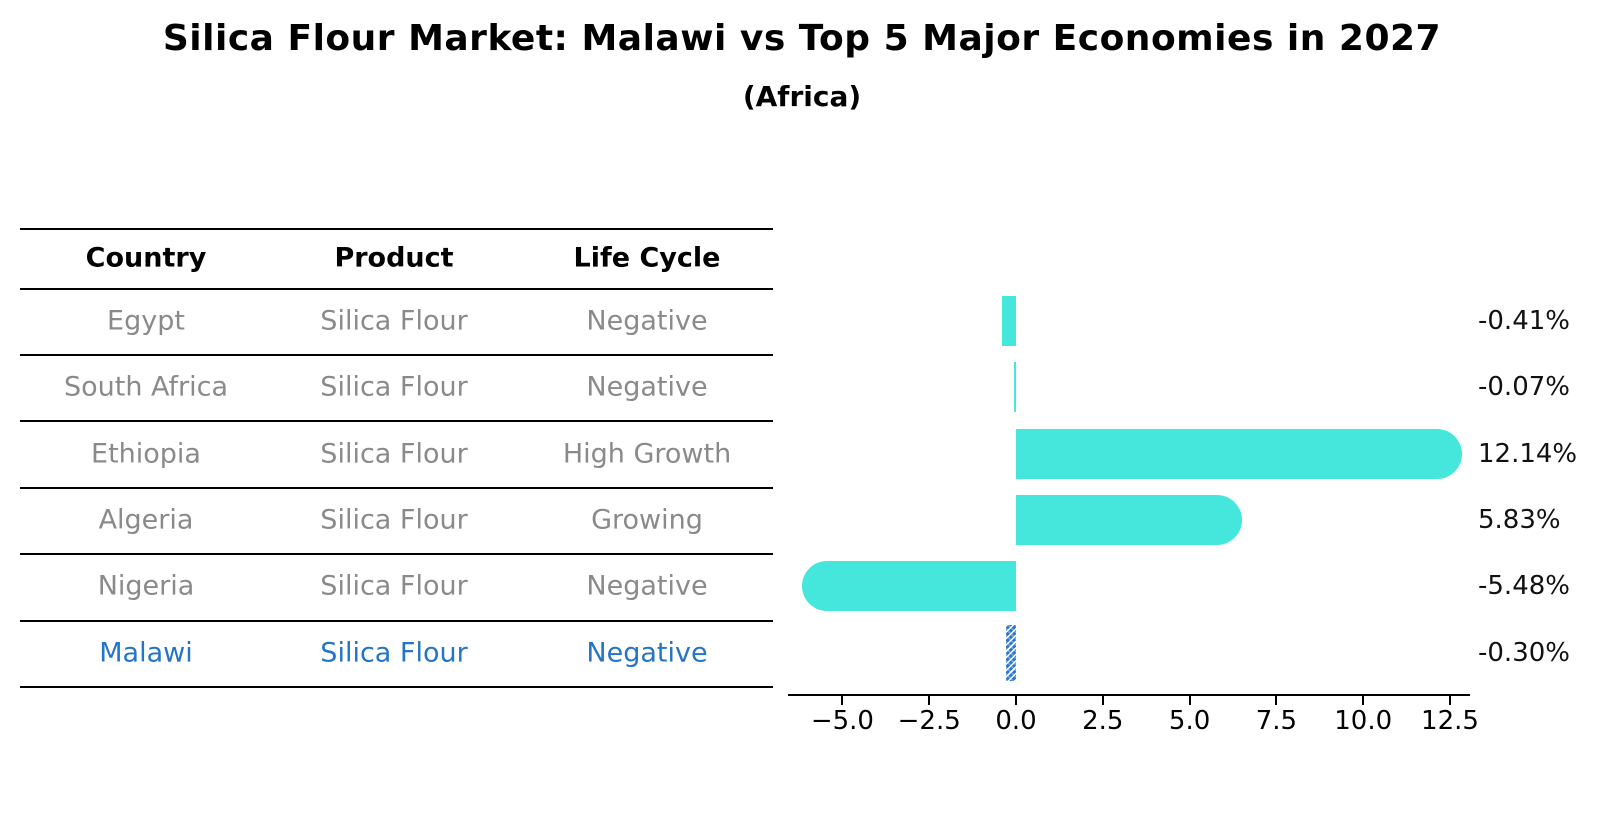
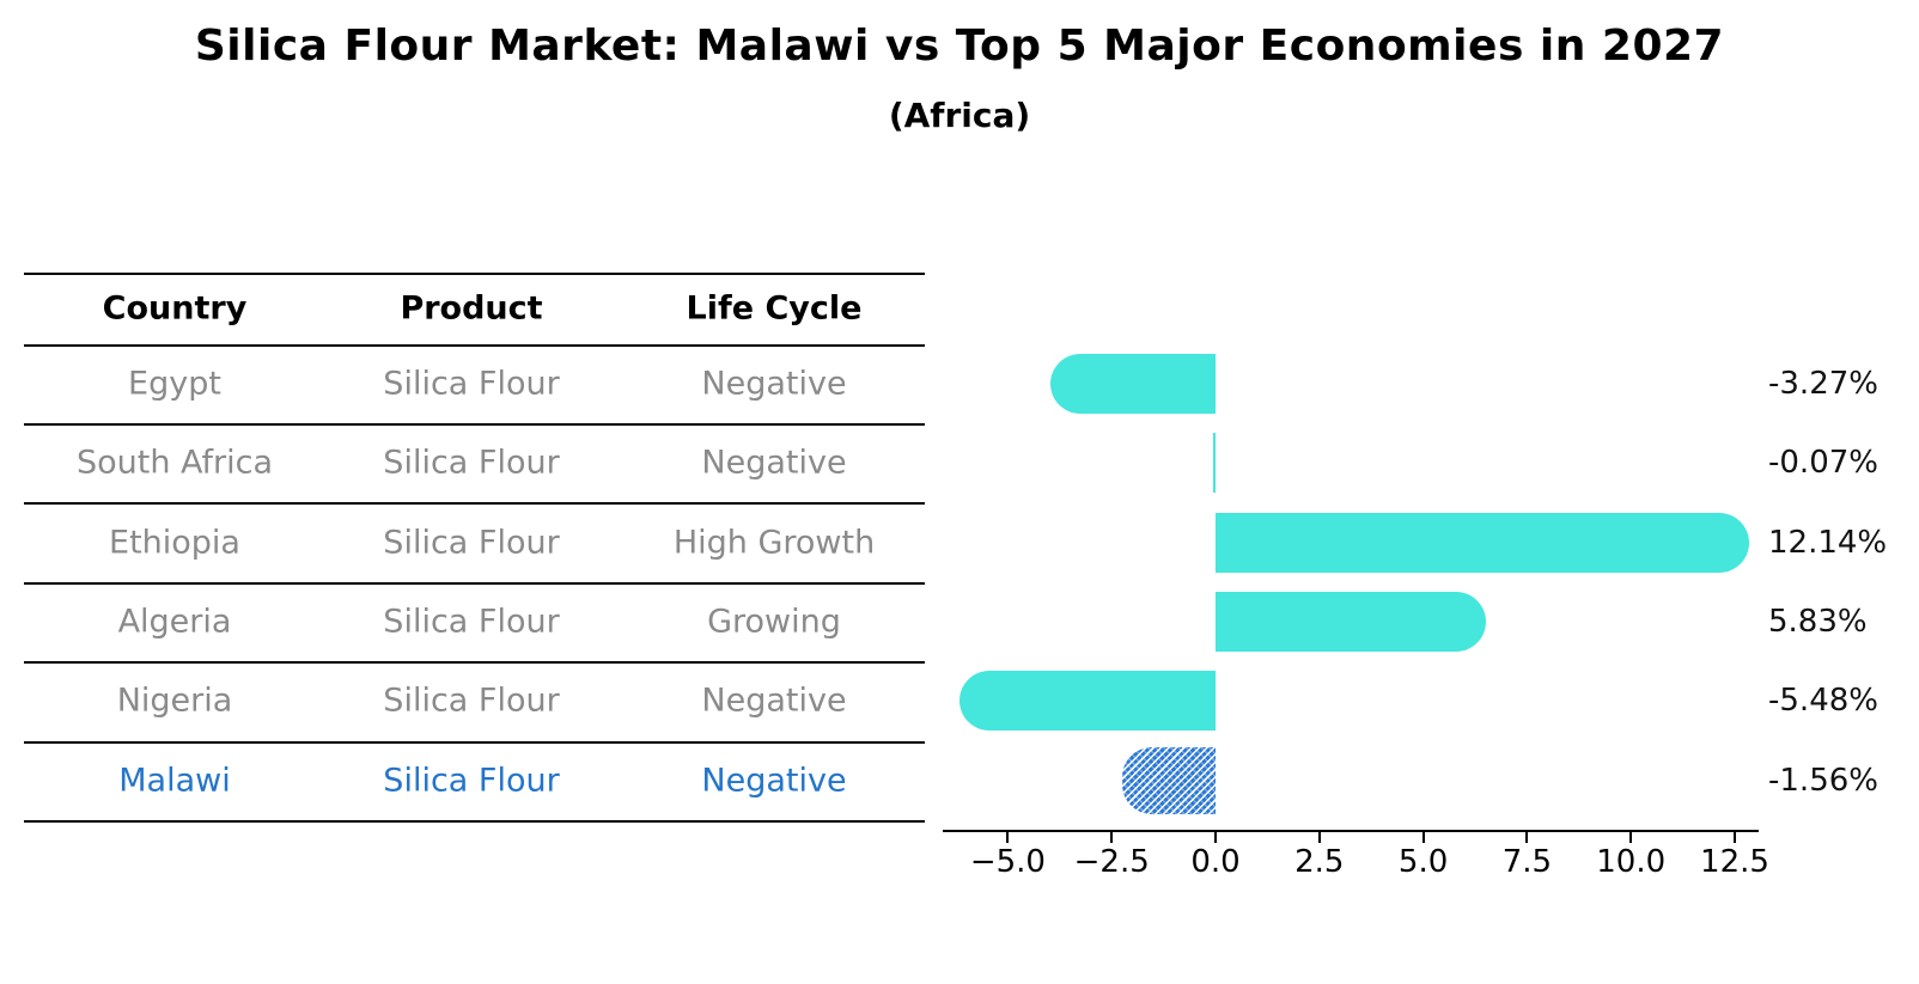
Egypt: -0.41% -> -3.27%
Malawi: -0.30% -> -1.56%
